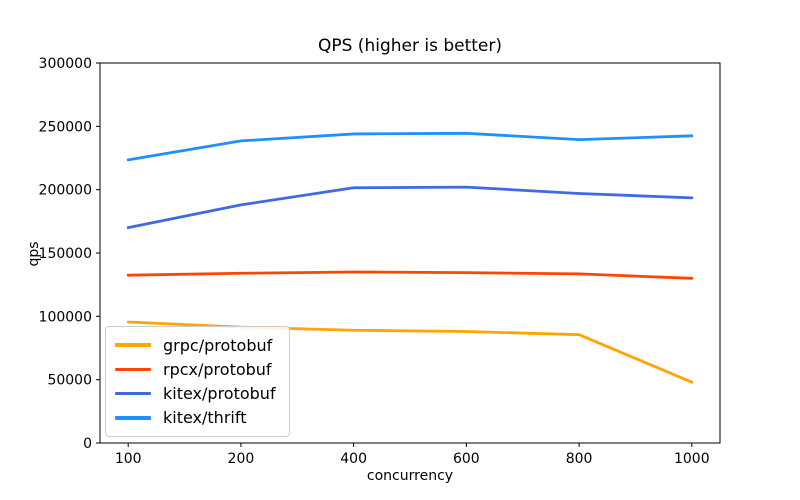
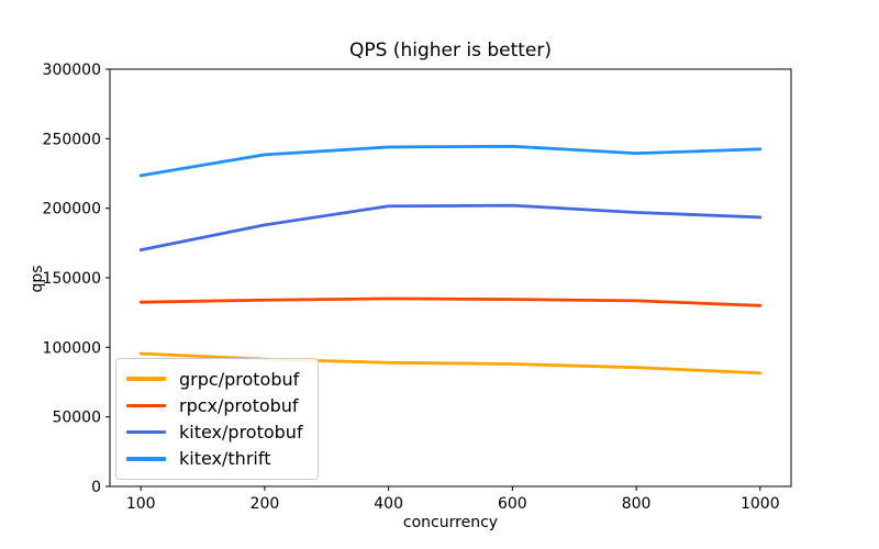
grpc/protobuf/1000: 48000 -> 82000
